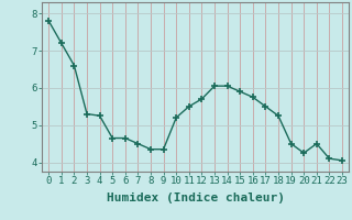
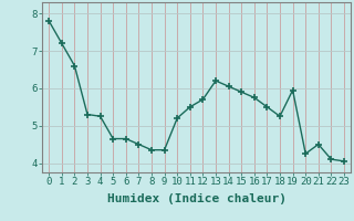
13: 6.05 -> 6.20
19: 4.50 -> 5.95
